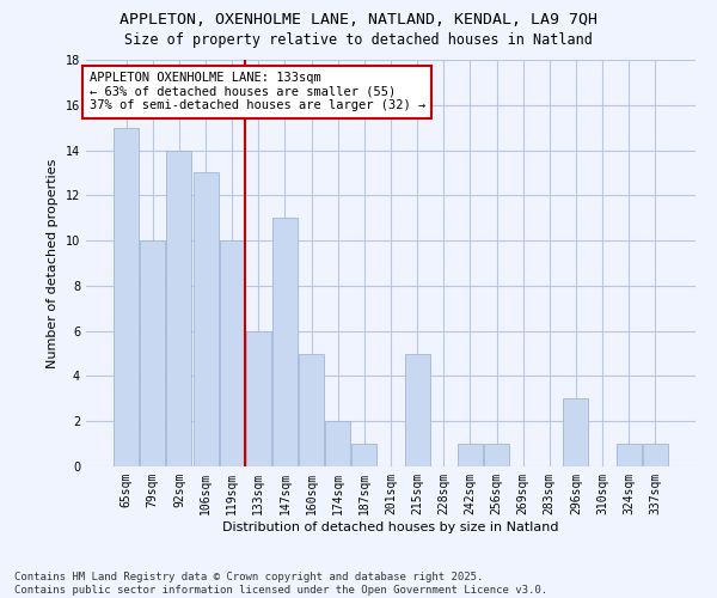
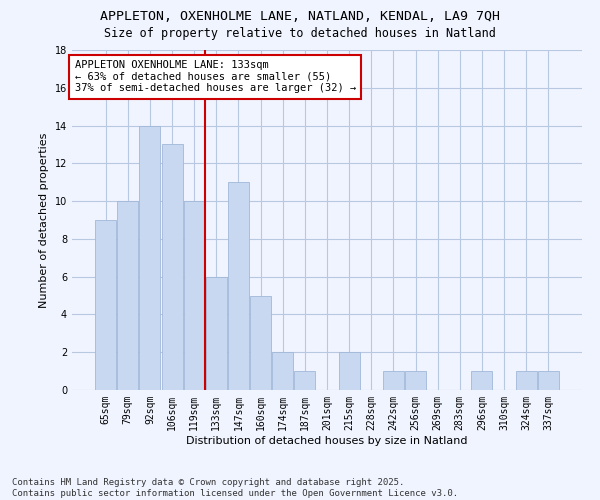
65sqm: 15 -> 9
215sqm: 5 -> 2
296sqm: 3 -> 1
